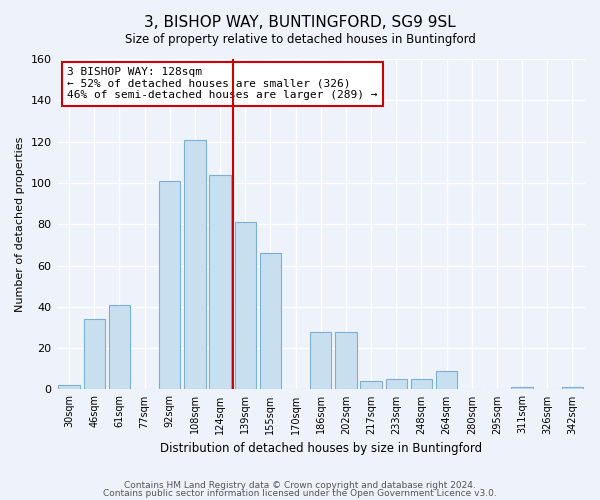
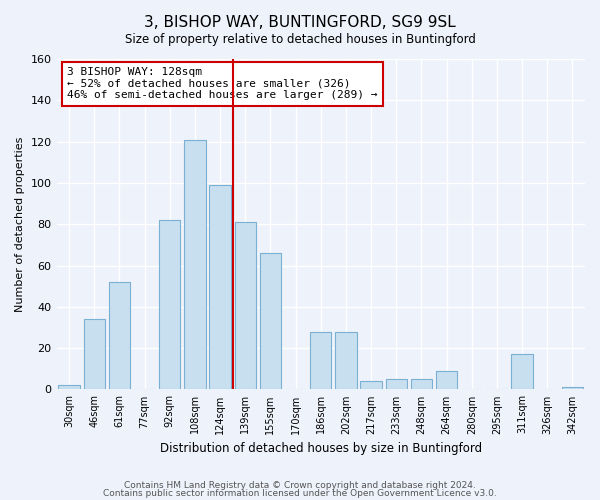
61sqm: 41 -> 52
92sqm: 101 -> 82
124sqm: 104 -> 99
311sqm: 1 -> 17
